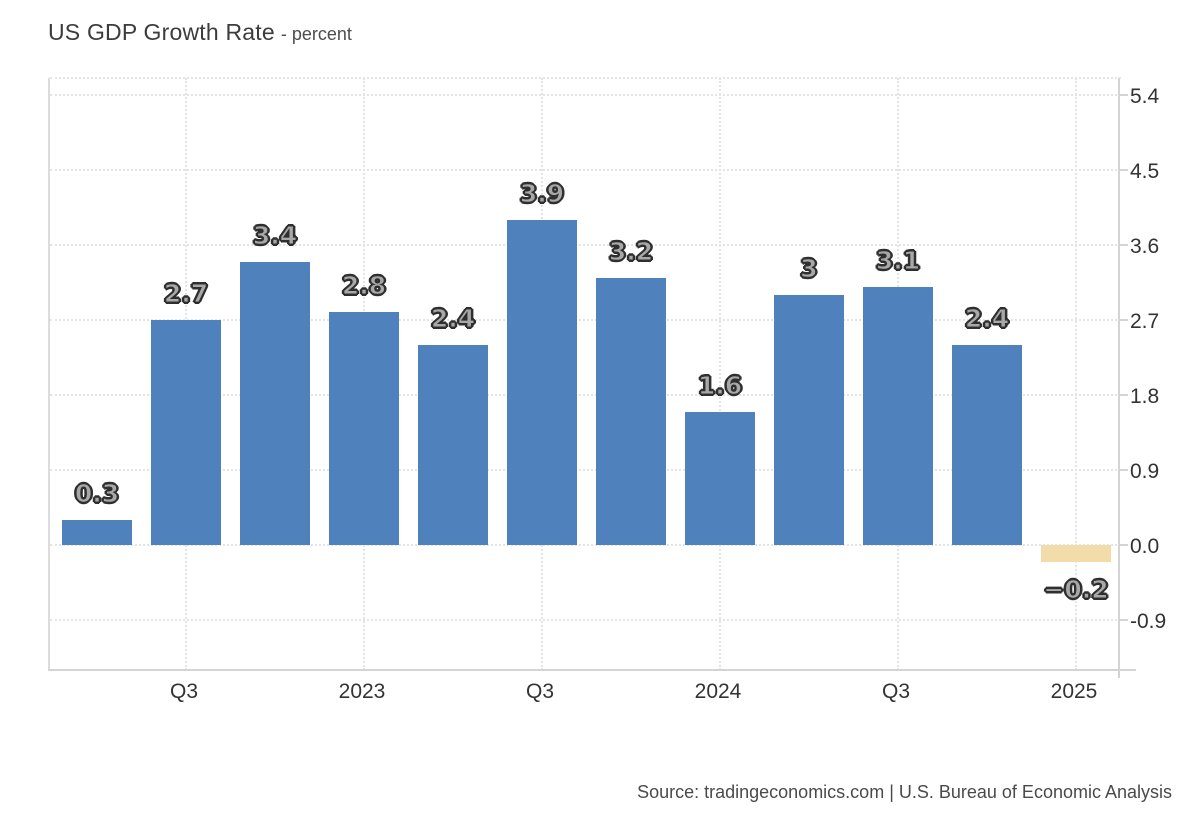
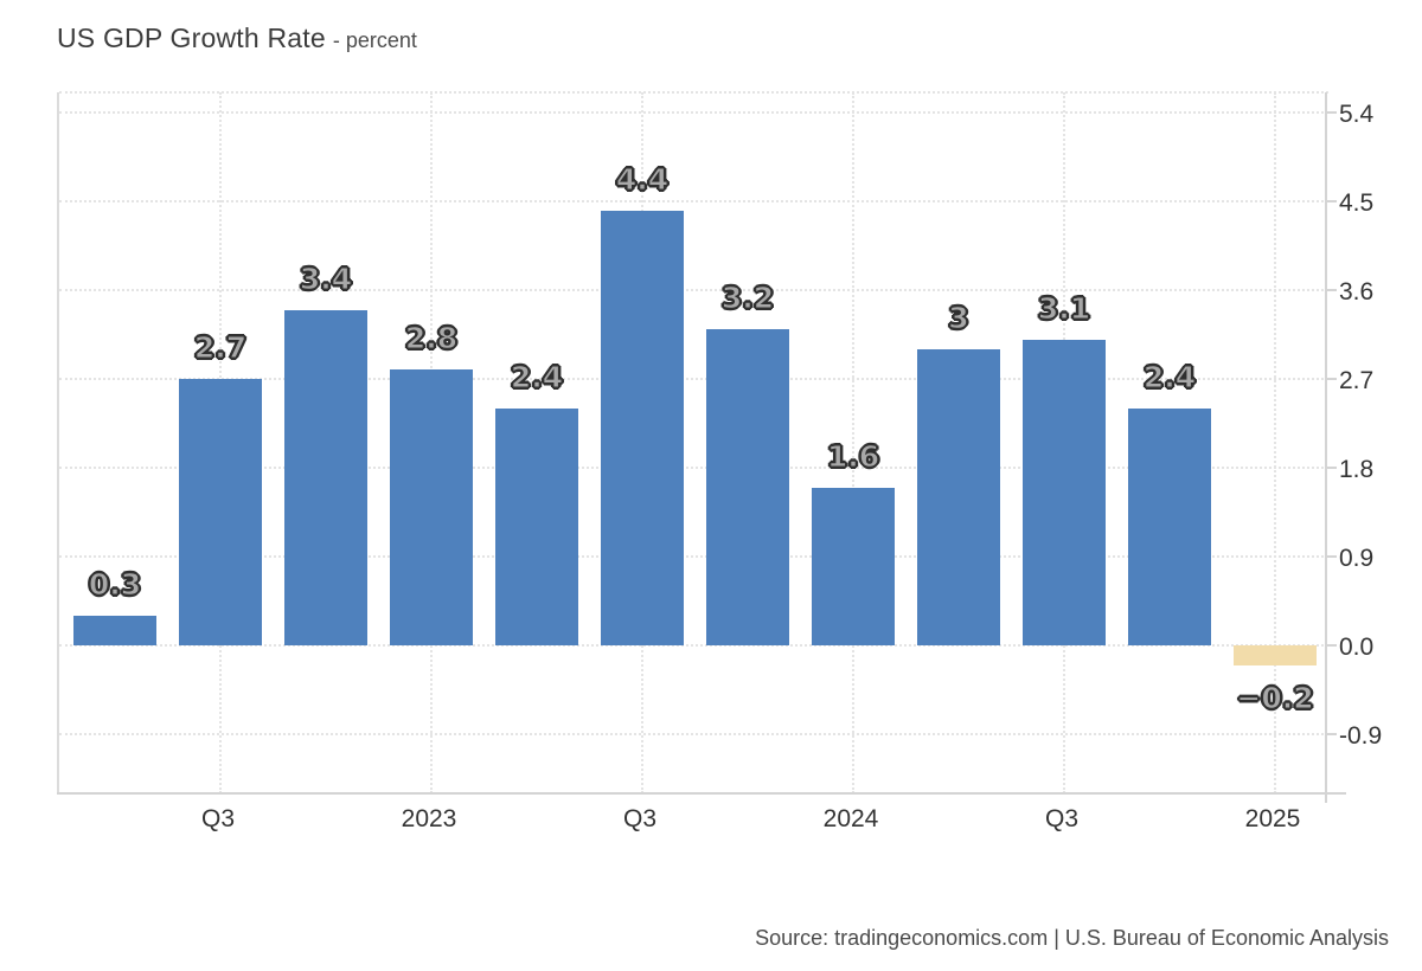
Q3 2023: 3.9 -> 4.4
